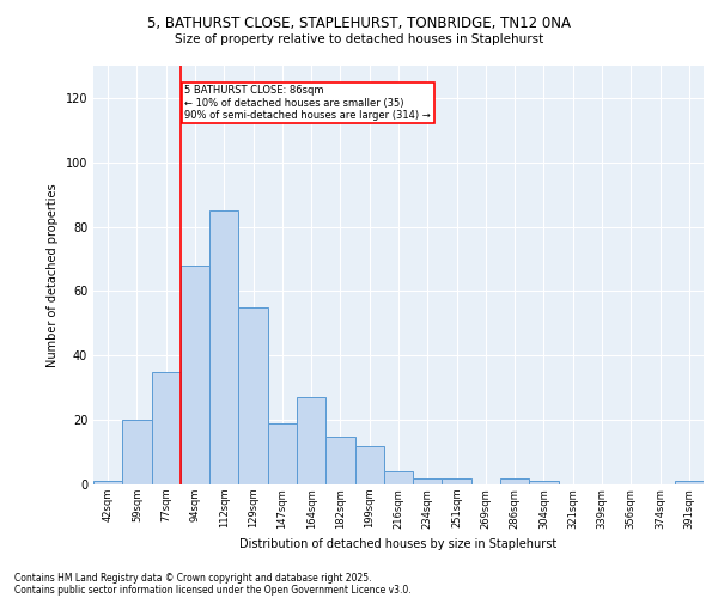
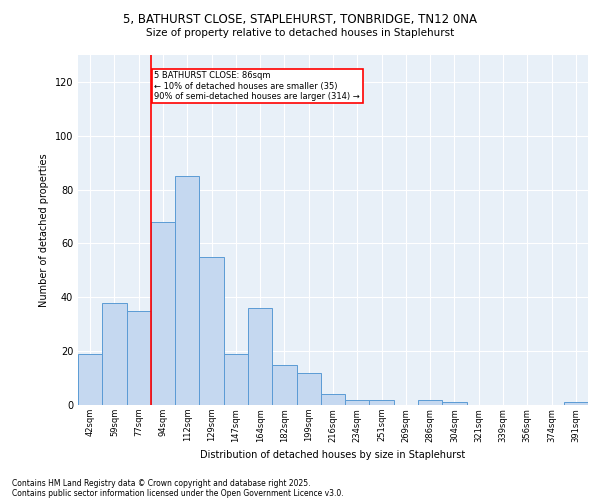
42sqm: 1 -> 19
59sqm: 20 -> 38
164sqm: 27 -> 36
